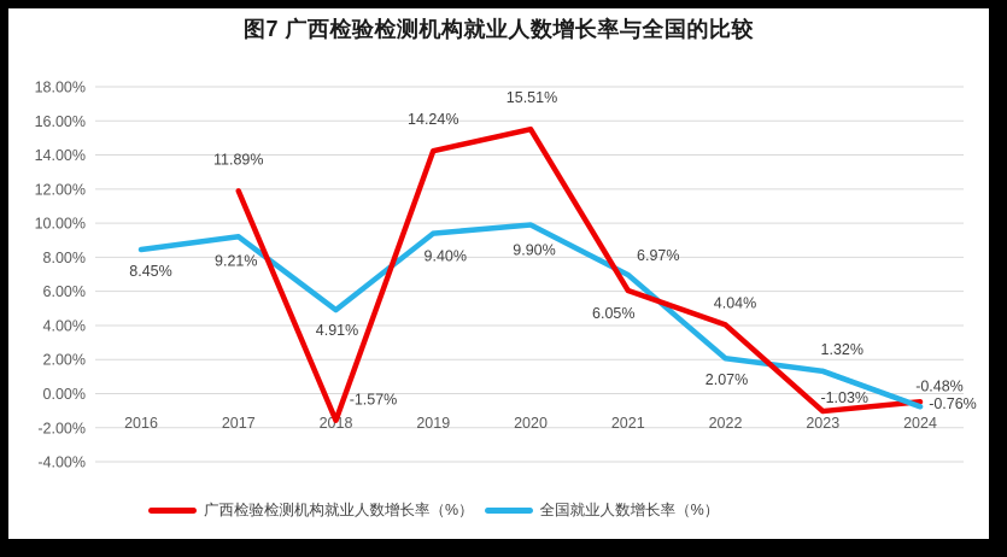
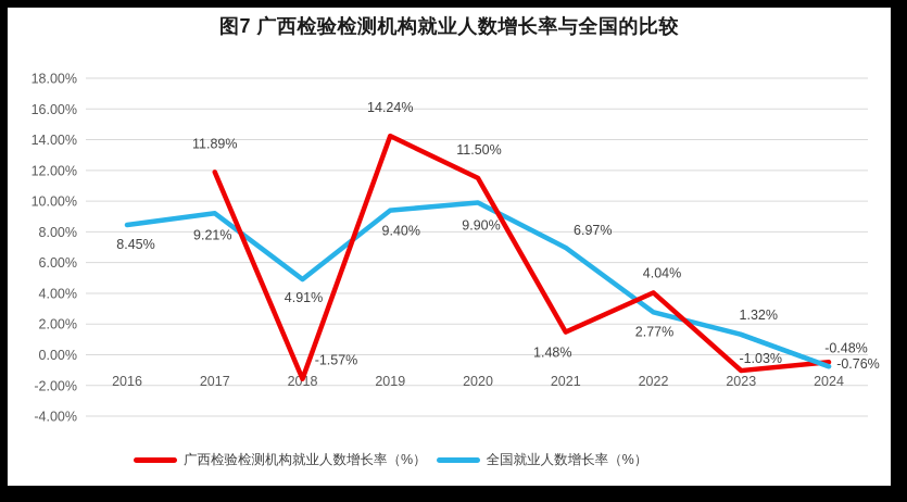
广西检验检测机构就业人数增长率（%）/2020: 15.51% -> 11.50%
广西检验检测机构就业人数增长率（%）/2021: 6.05% -> 1.48%
全国就业人数增长率（%）/2022: 2.07% -> 2.77%
